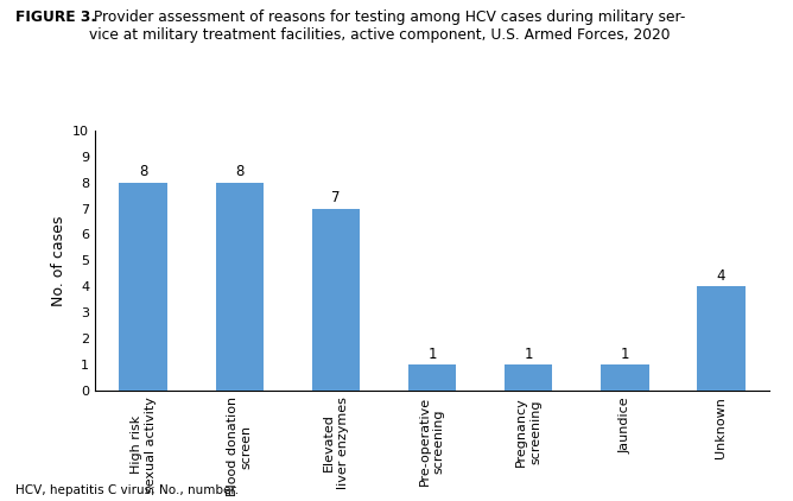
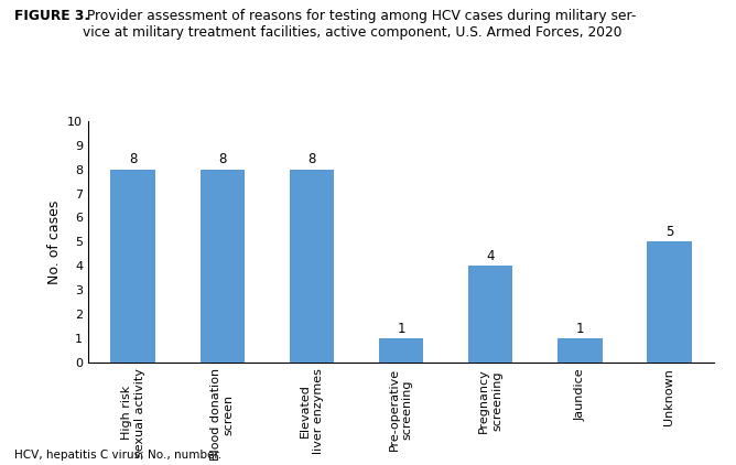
Elevated liver enzymes: 7 -> 8
Pregnancy screening: 1 -> 4
Unknown: 4 -> 5
